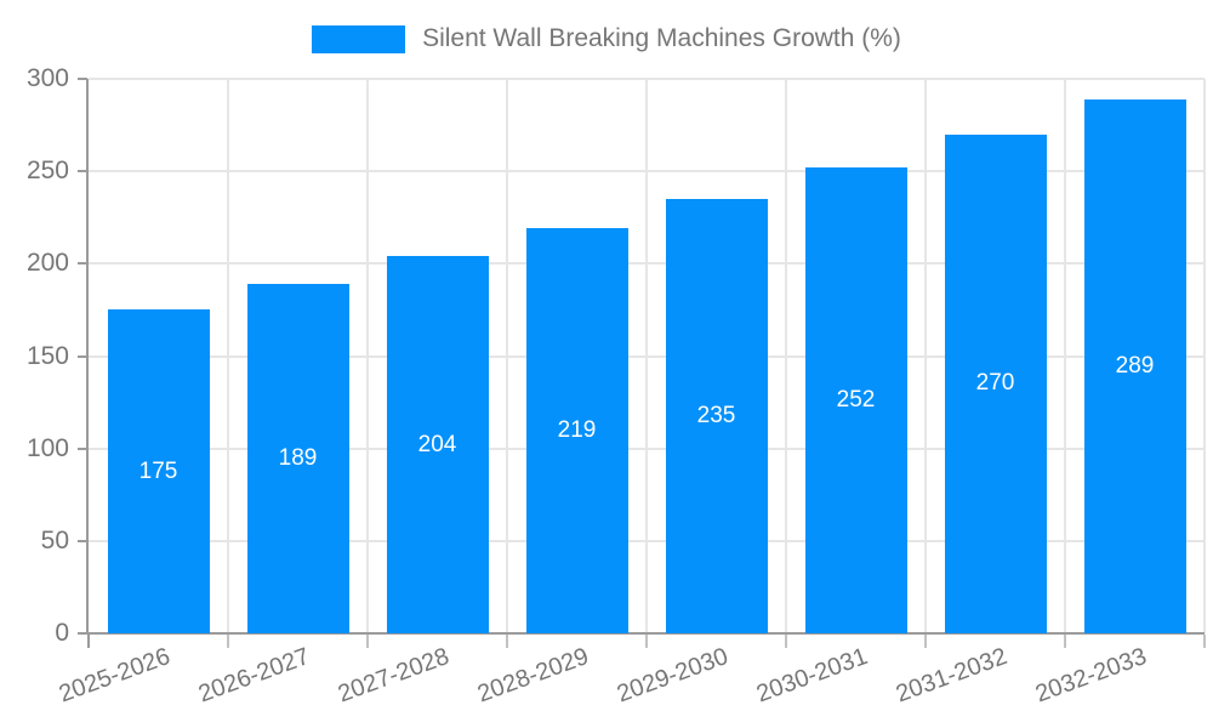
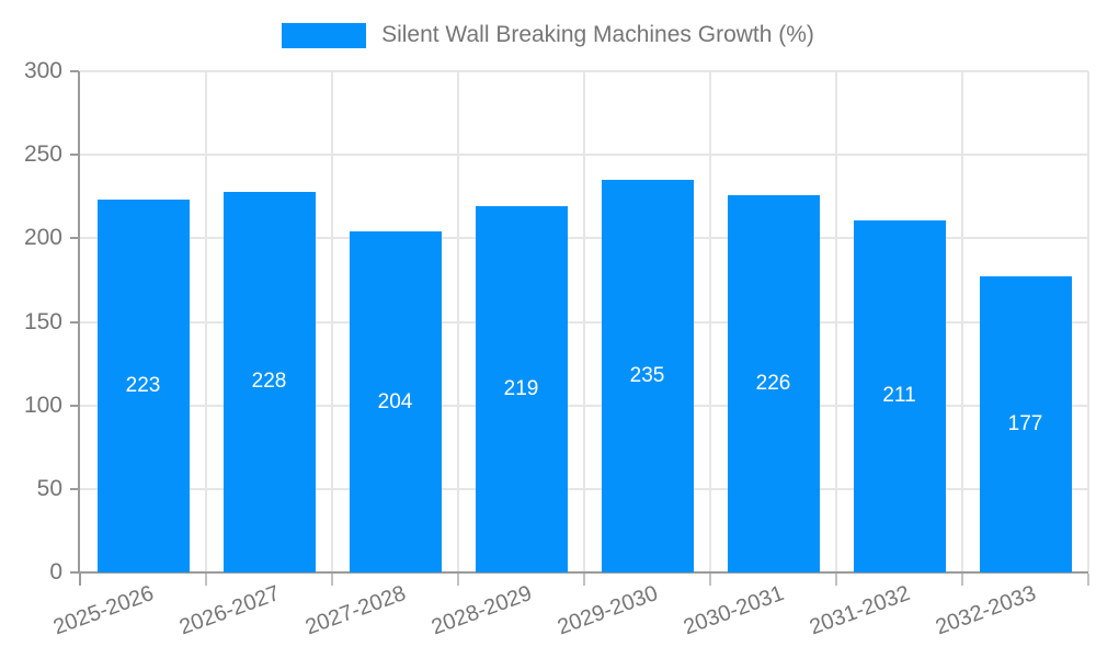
2025-2026: 175 -> 223
2026-2027: 189 -> 228
2030-2031: 252 -> 226
2031-2032: 270 -> 211
2032-2033: 289 -> 177
